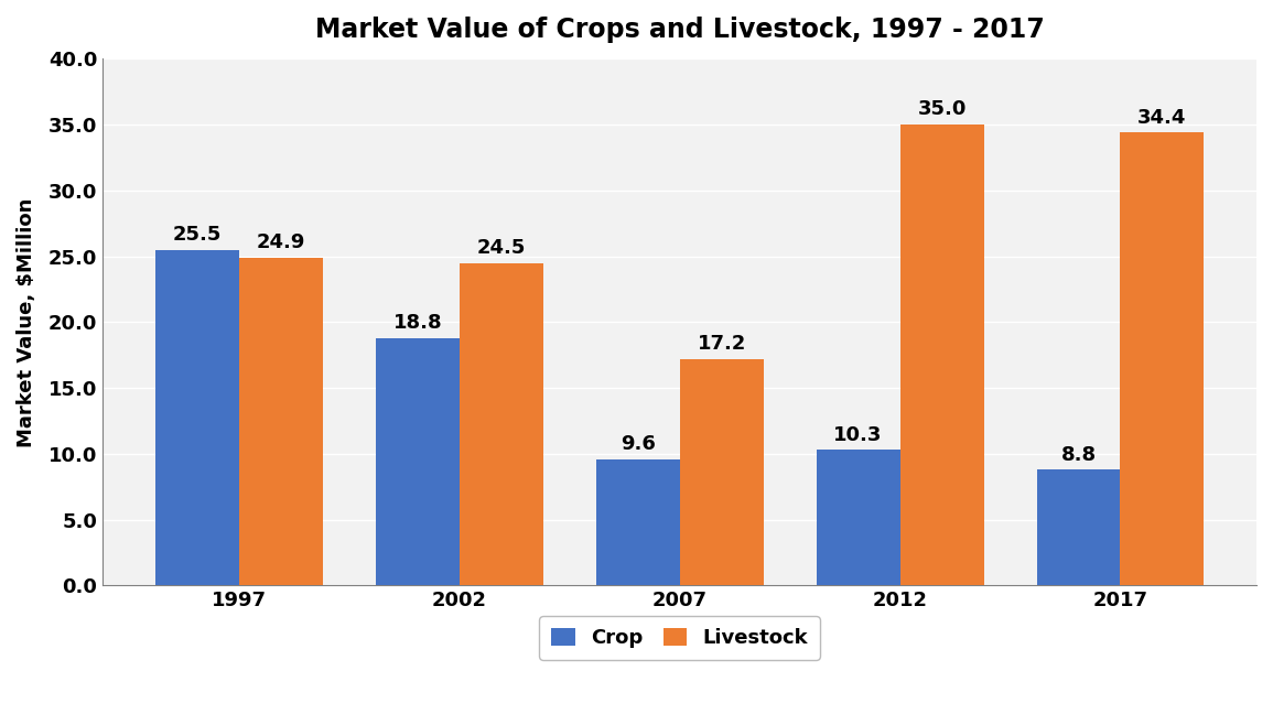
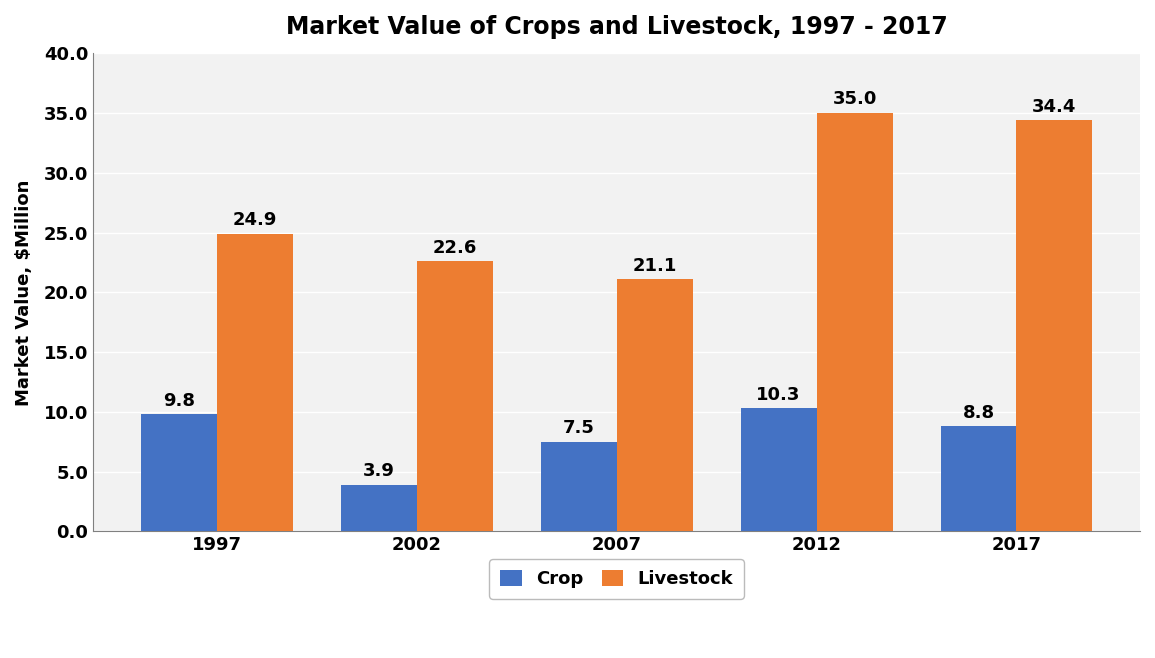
Crop/1997: 25.5 -> 9.8
Crop/2002: 18.8 -> 3.9
Livestock/2002: 24.5 -> 22.6
Crop/2007: 9.6 -> 7.5
Livestock/2007: 17.2 -> 21.1
